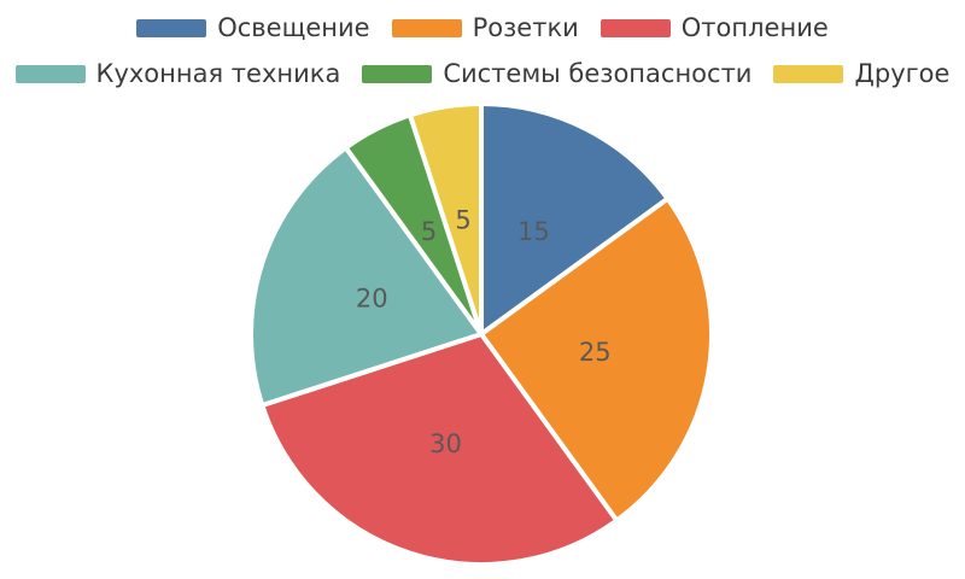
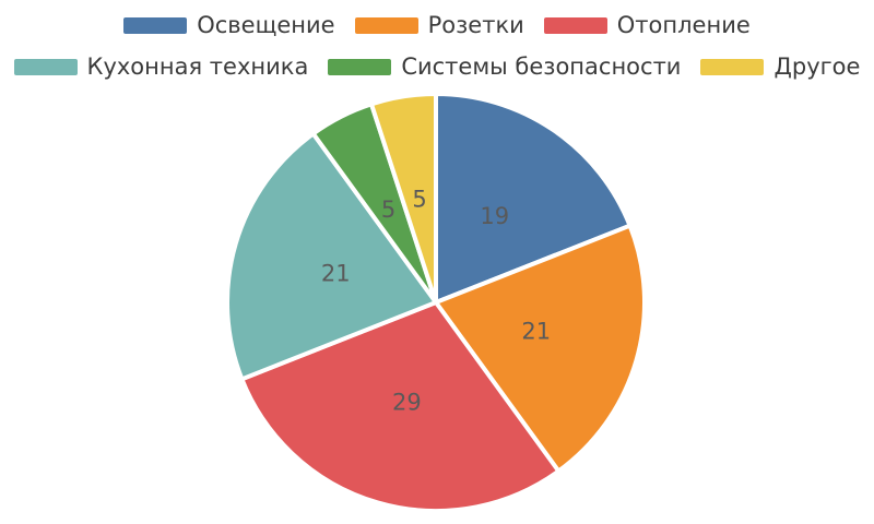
Освещение: 15 -> 19
Розетки: 25 -> 21
Отопление: 30 -> 29
Кухонная техника: 20 -> 21
